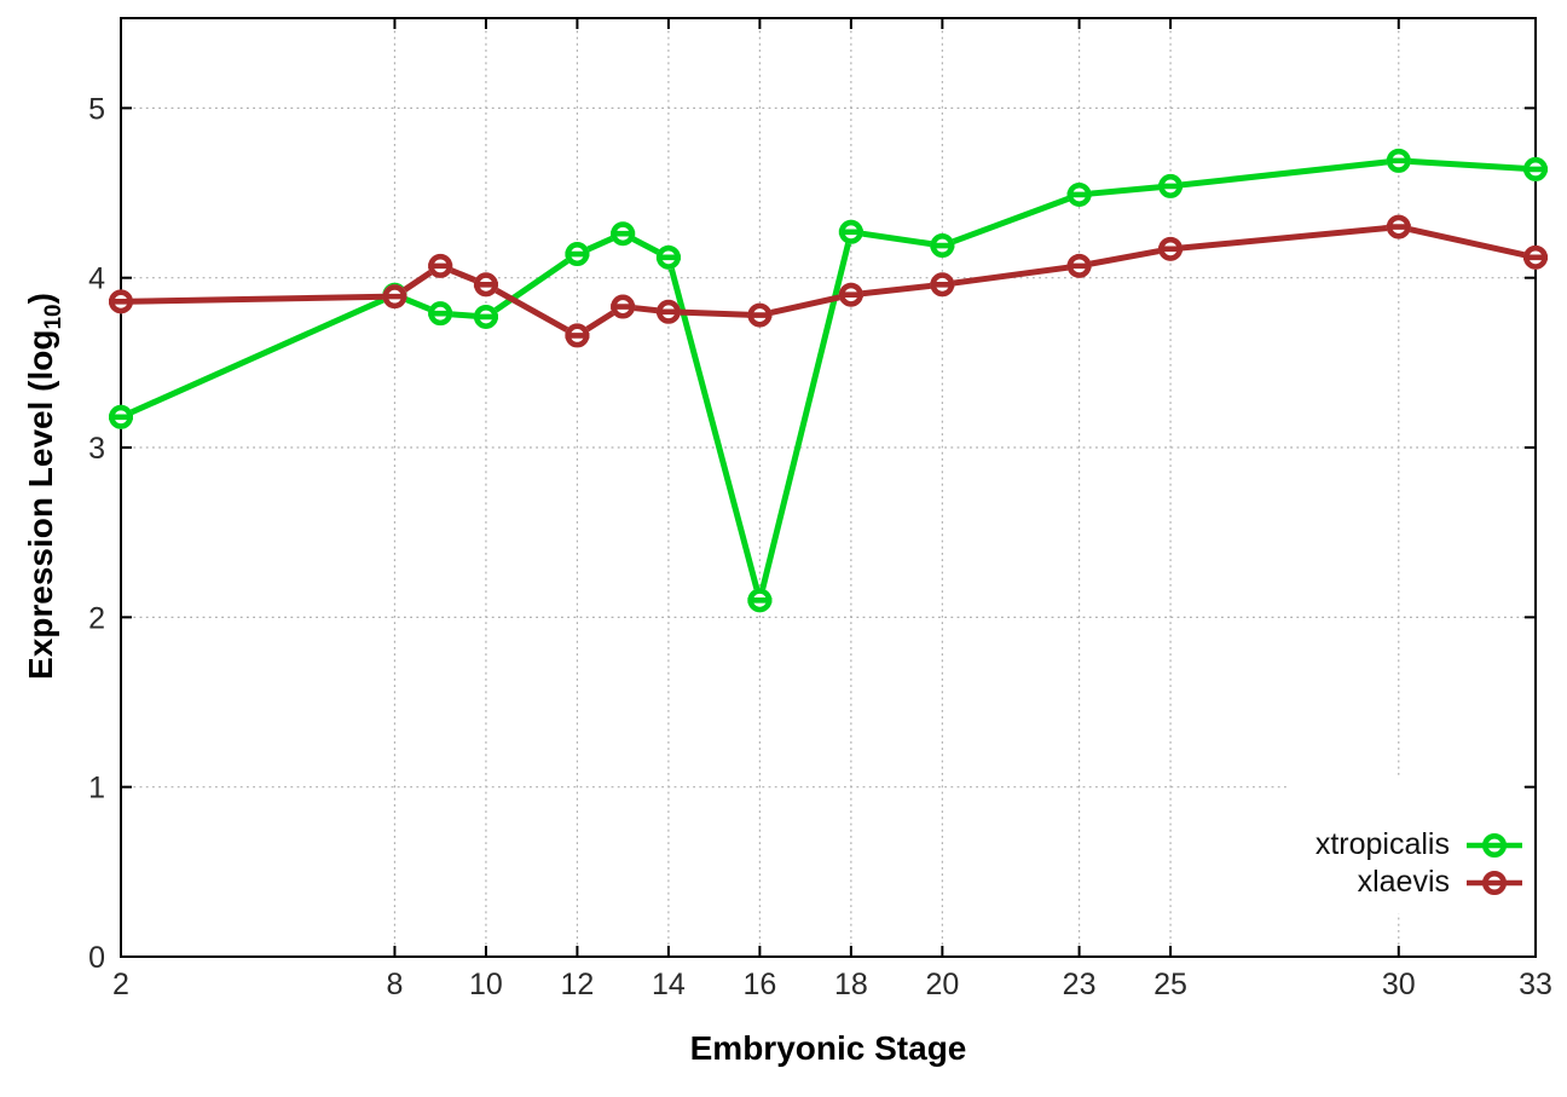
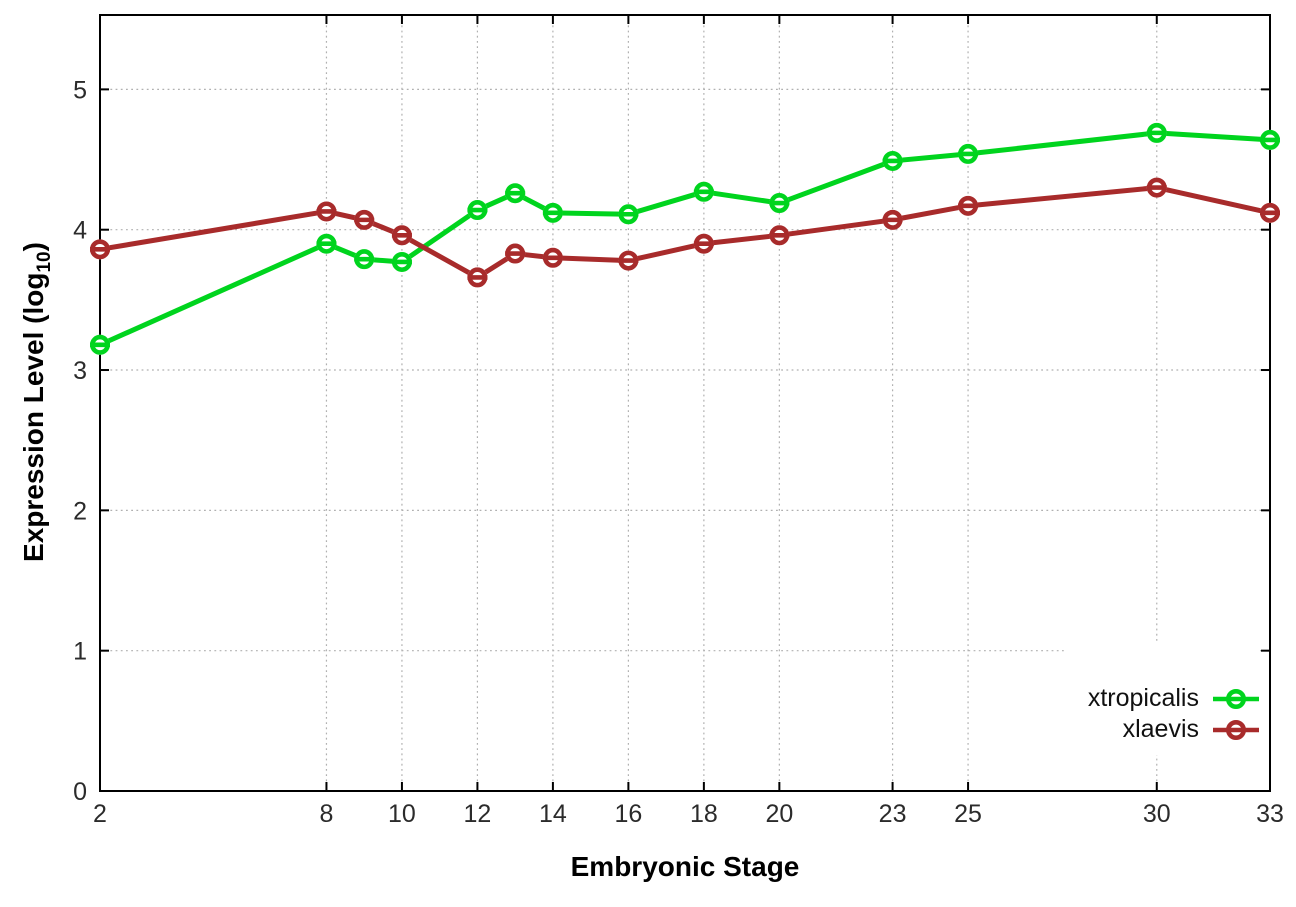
xlaevis/8: 3.89 -> 4.13
xtropicalis/16: 2.10 -> 4.11
